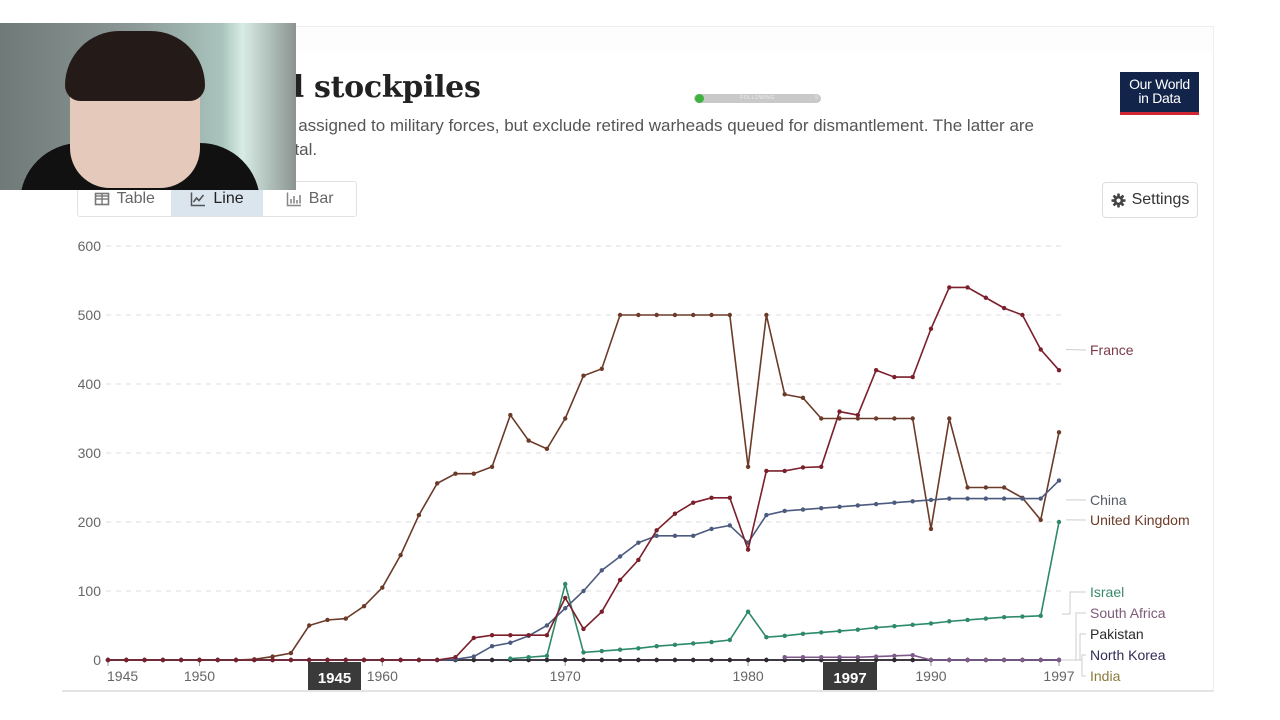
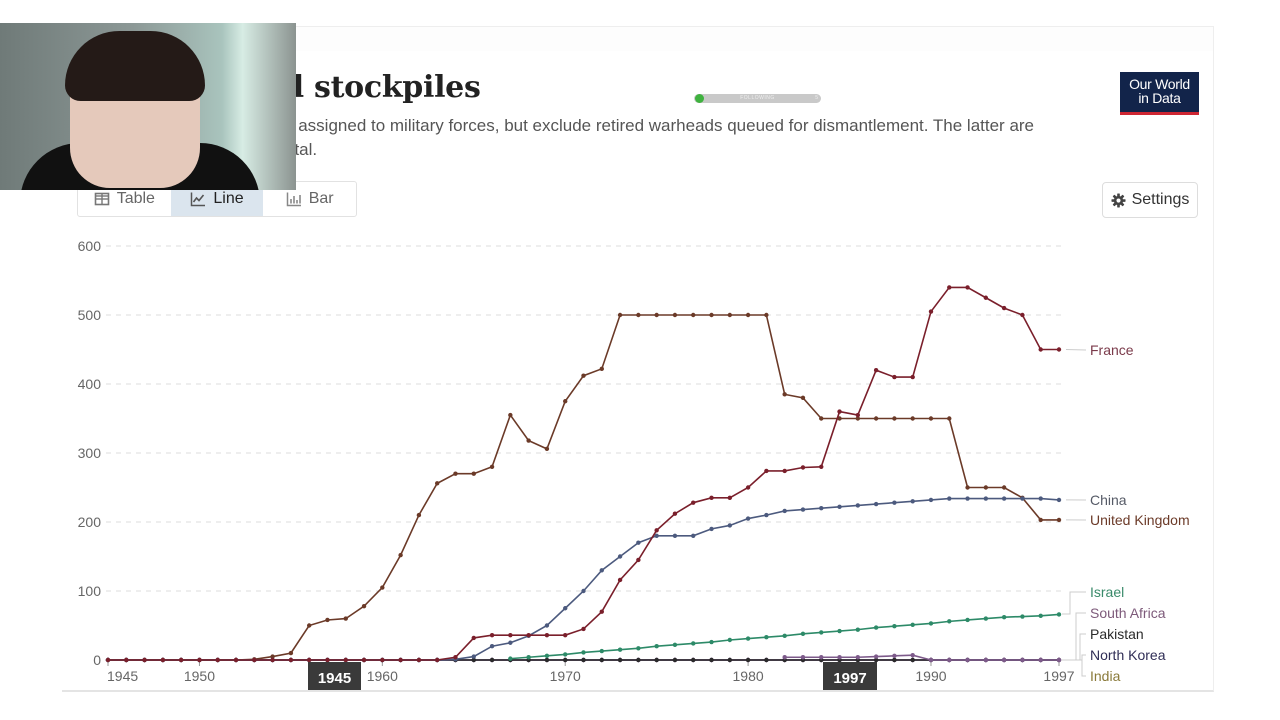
France/1970: 90 -> 40
United Kingdom/1970: 350 -> 380
Israel/1970: 110 -> 10
France/1980: 160 -> 250
China/1980: 170 -> 200
United Kingdom/1980: 280 -> 500
Israel/1980: 70 -> 30
France/1990: 480 -> 500
United Kingdom/1990: 190 -> 350
France/1997: 420 -> 450
China/1997: 260 -> 230
United Kingdom/1997: 330 -> 200
Israel/1997: 200 -> 70
